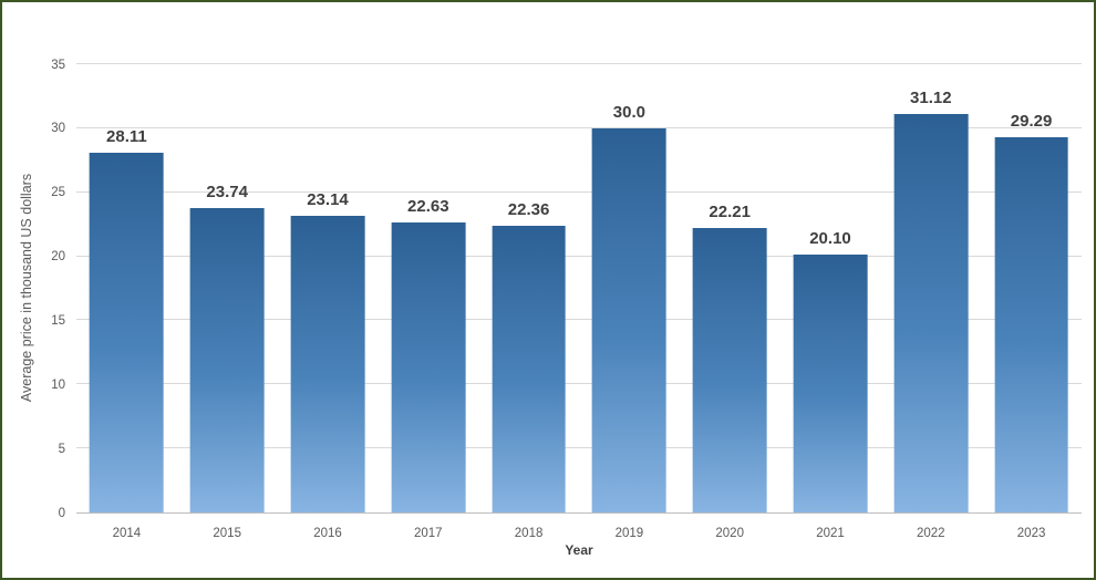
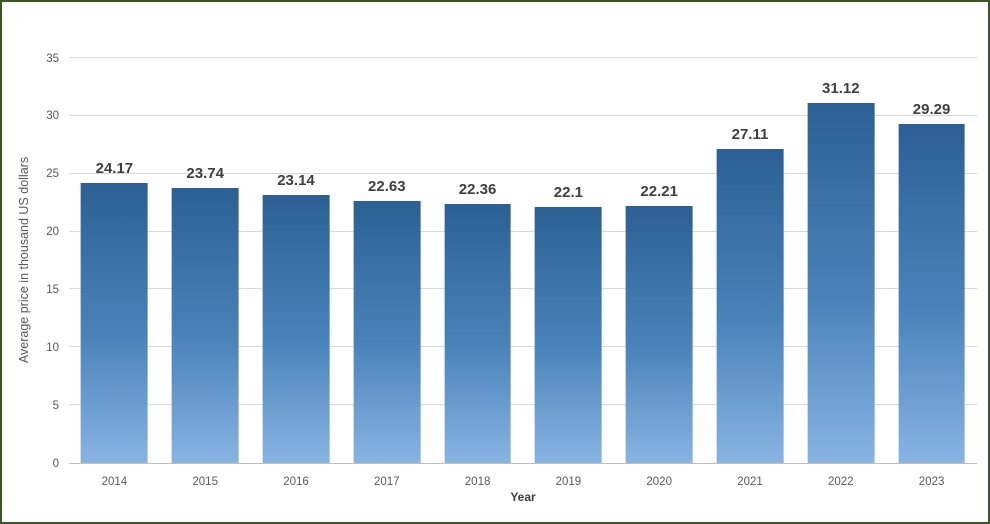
2014: 28.11 -> 24.17
2019: 30.0 -> 22.1
2021: 20.10 -> 27.11
